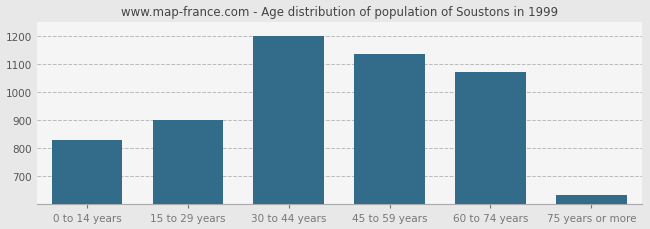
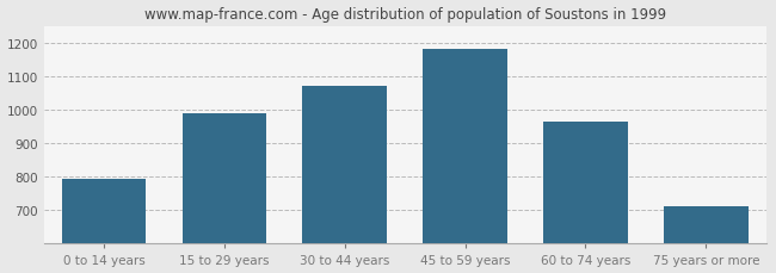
0 to 14 years: 830 -> 795
15 to 29 years: 900 -> 990
30 to 44 years: 1200 -> 1070
45 to 59 years: 1135 -> 1180
60 to 74 years: 1070 -> 965
75 years or more: 635 -> 710
